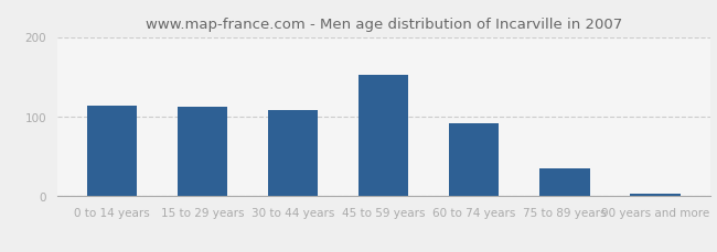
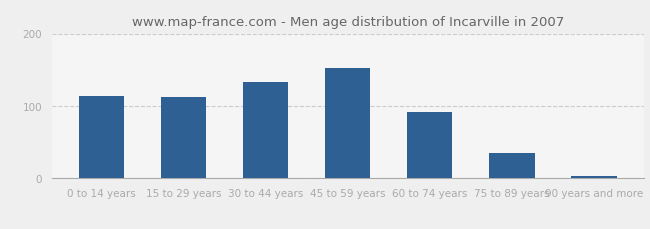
30 to 44 years: 108 -> 133
